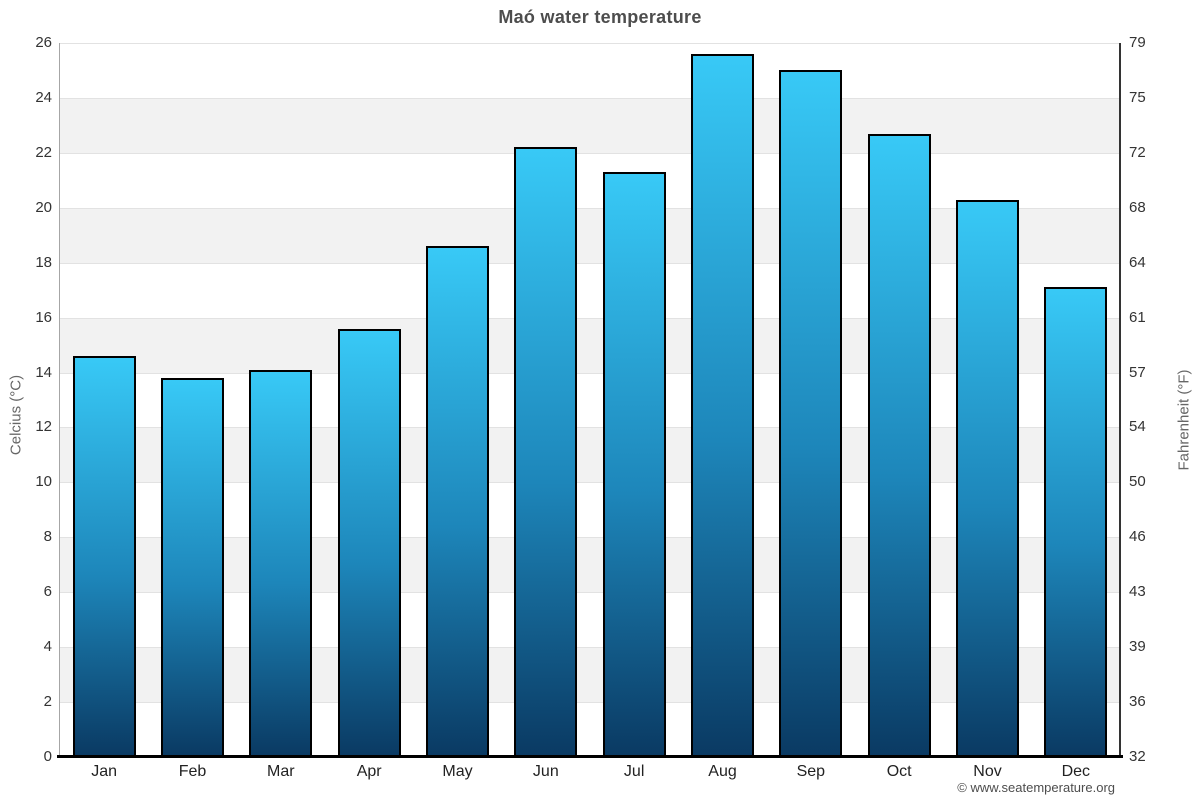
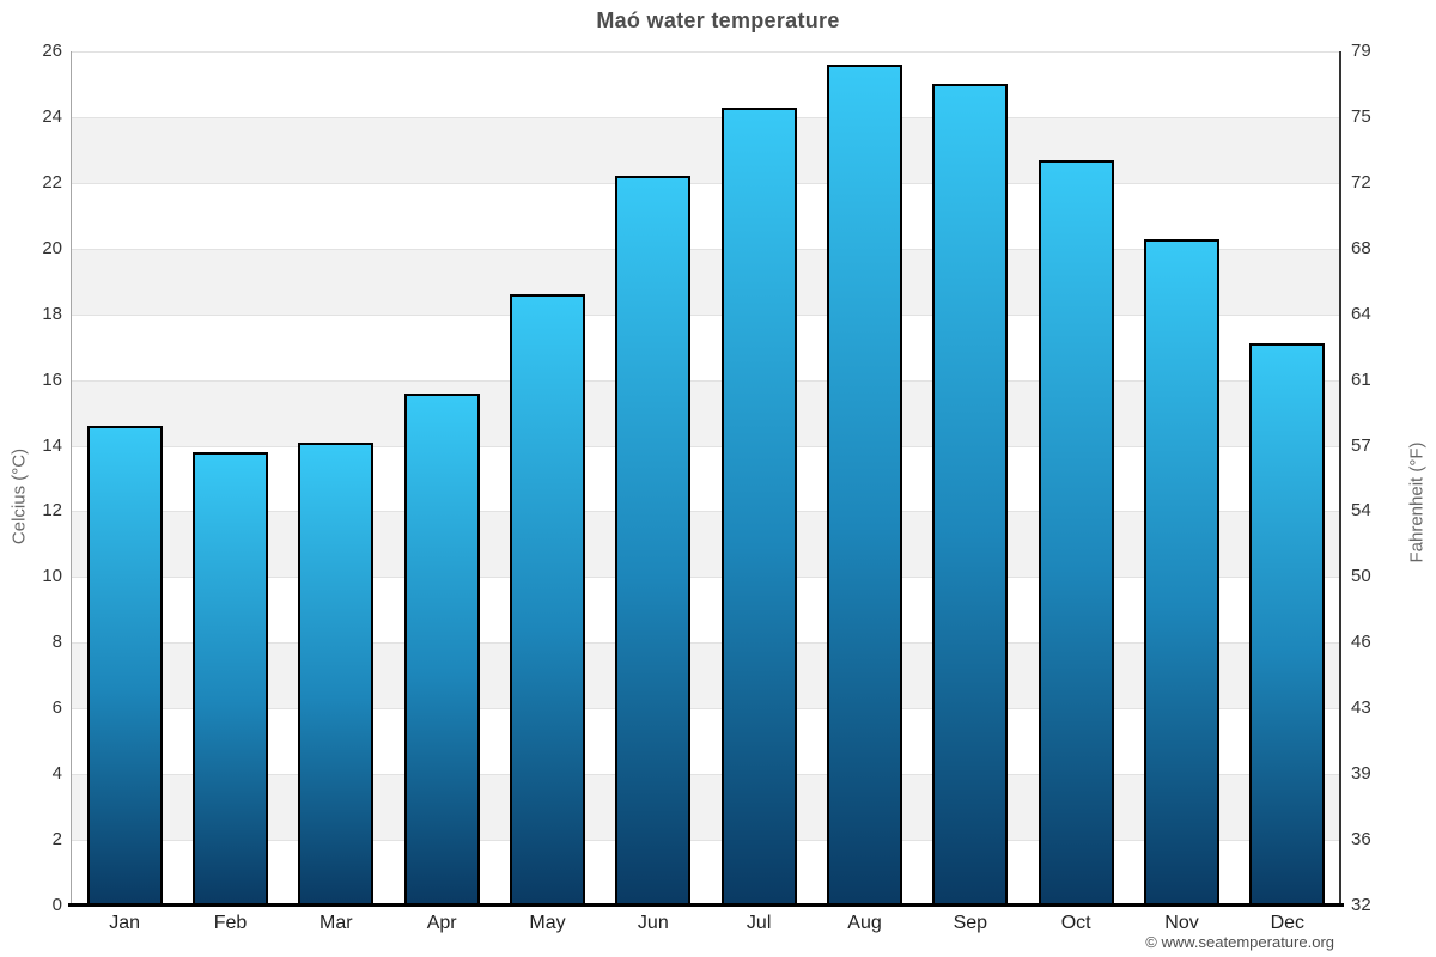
Jul: 21.3 -> 24.3
